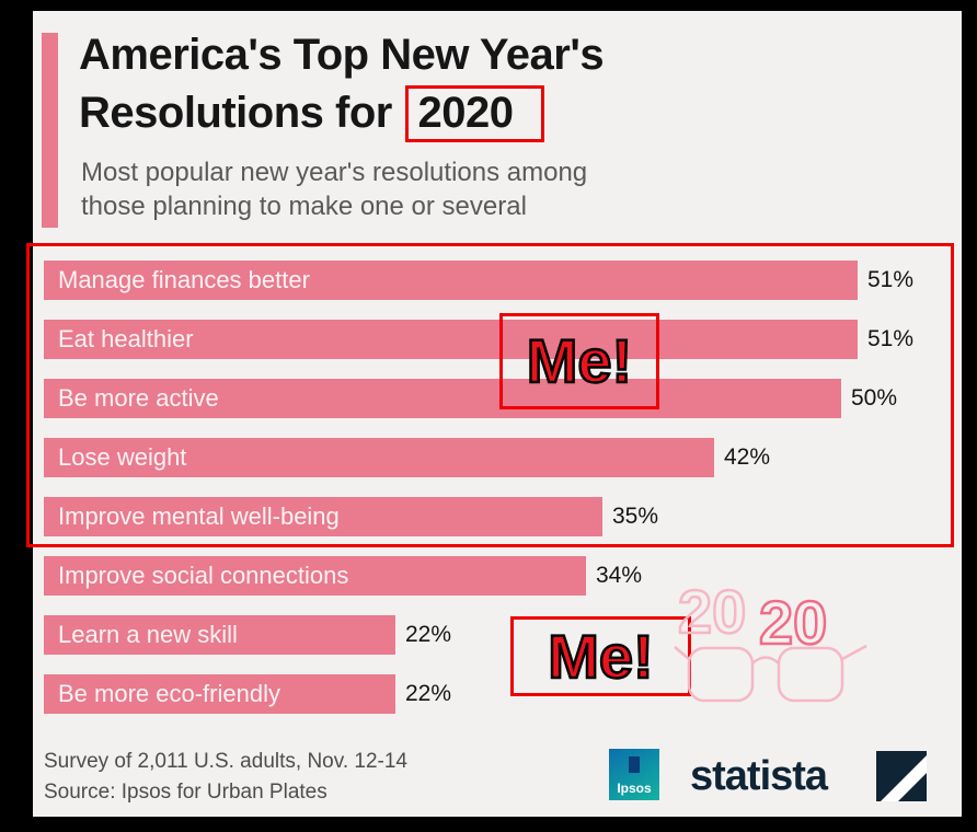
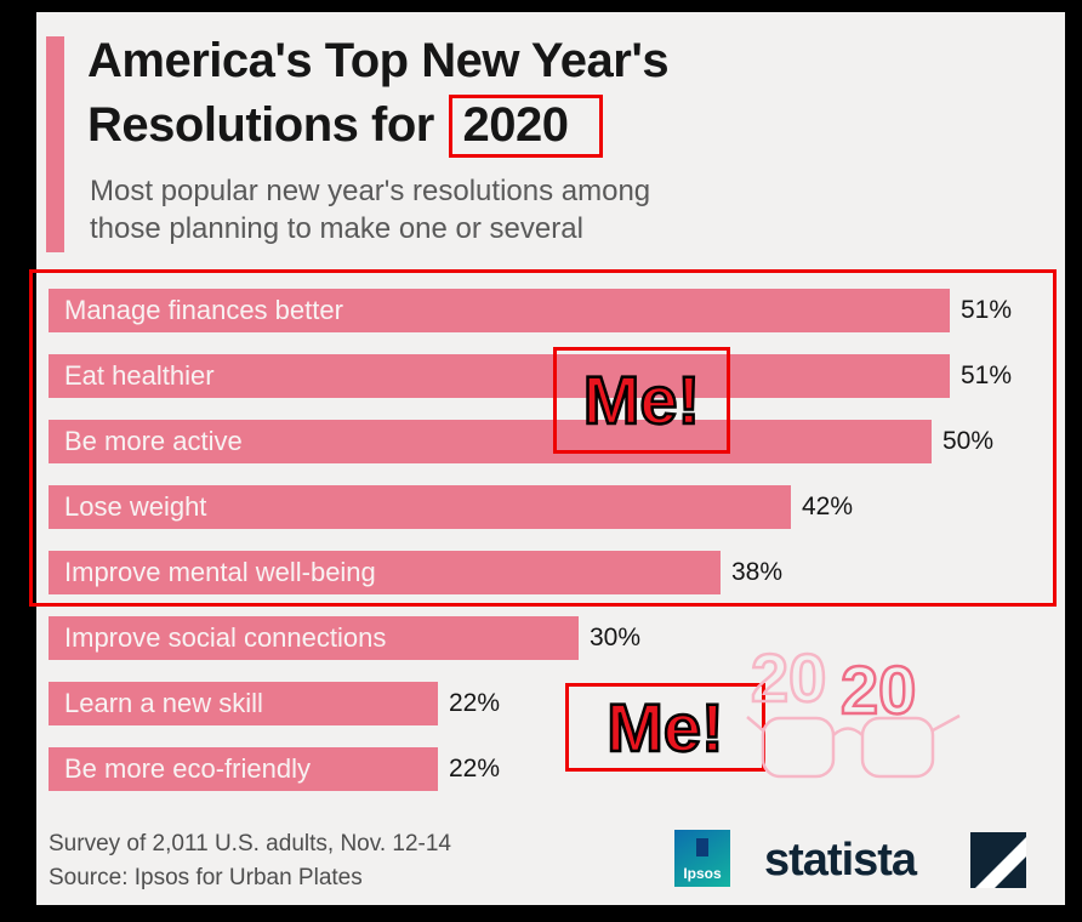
Improve mental well-being: 35% -> 38%
Improve social connections: 34% -> 30%
